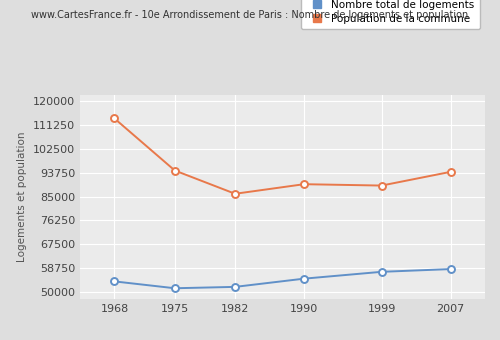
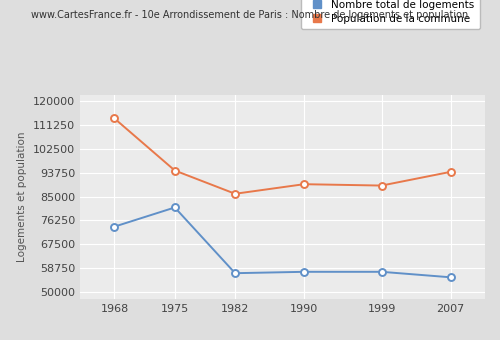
Nombre total de logements/1968: 54000 -> 74000
Nombre total de logements/1975: 51500 -> 81000
Nombre total de logements/1982: 52000 -> 57000
Nombre total de logements/1990: 55000 -> 57500
Nombre total de logements/2007: 58500 -> 55500
